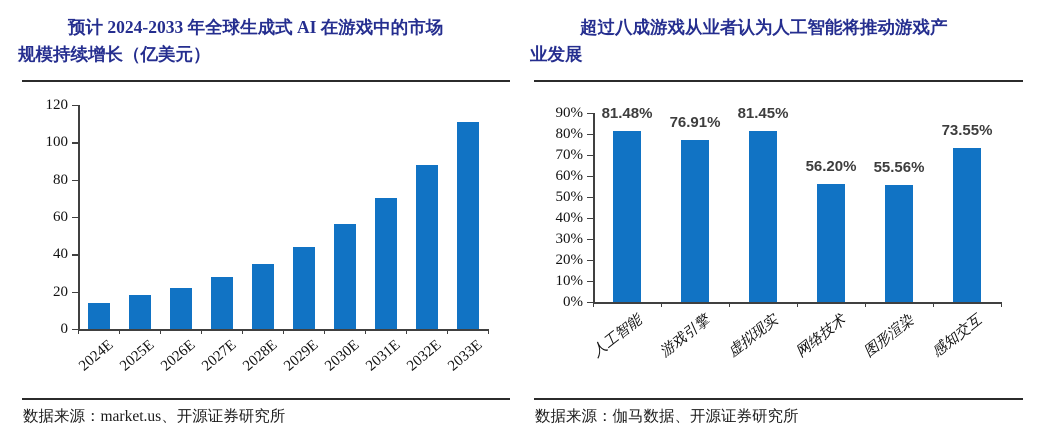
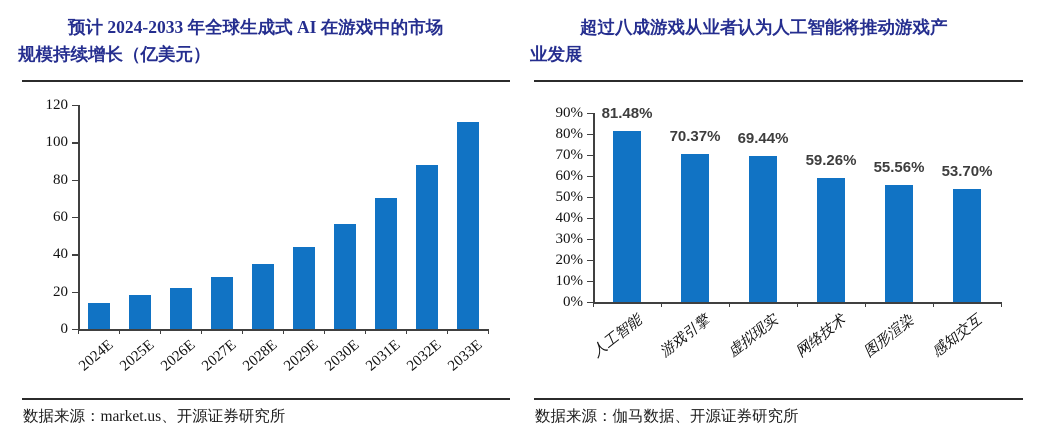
超过八成游戏从业者认为人工智能将推动游戏产业发展/游戏引擎: 76.91% -> 70.37%
超过八成游戏从业者认为人工智能将推动游戏产业发展/虚拟现实: 81.45% -> 69.44%
超过八成游戏从业者认为人工智能将推动游戏产业发展/网络技术: 56.20% -> 59.26%
超过八成游戏从业者认为人工智能将推动游戏产业发展/感知交互: 73.55% -> 53.70%
